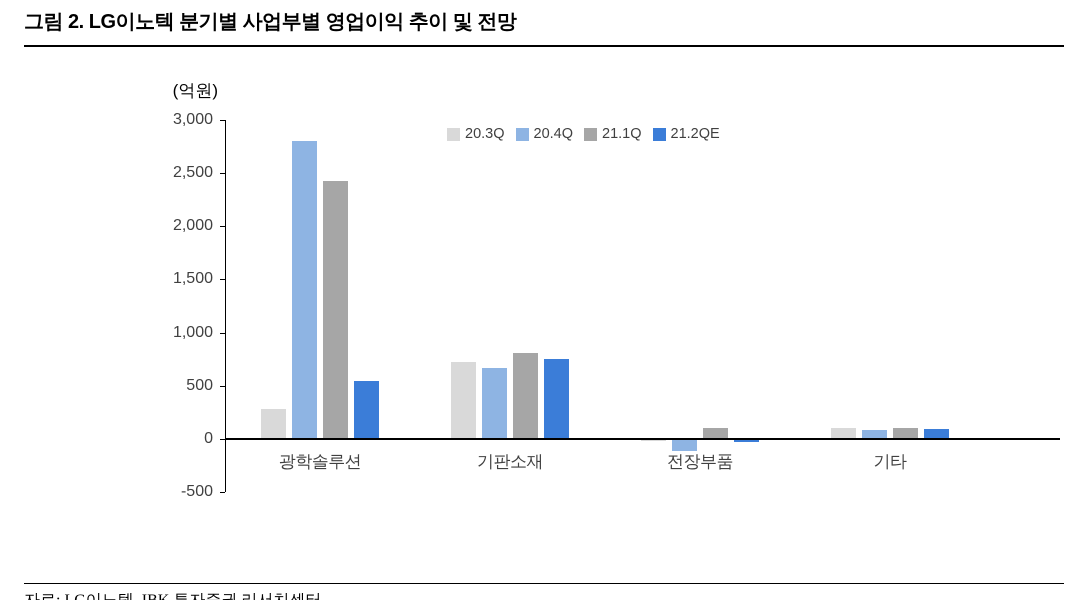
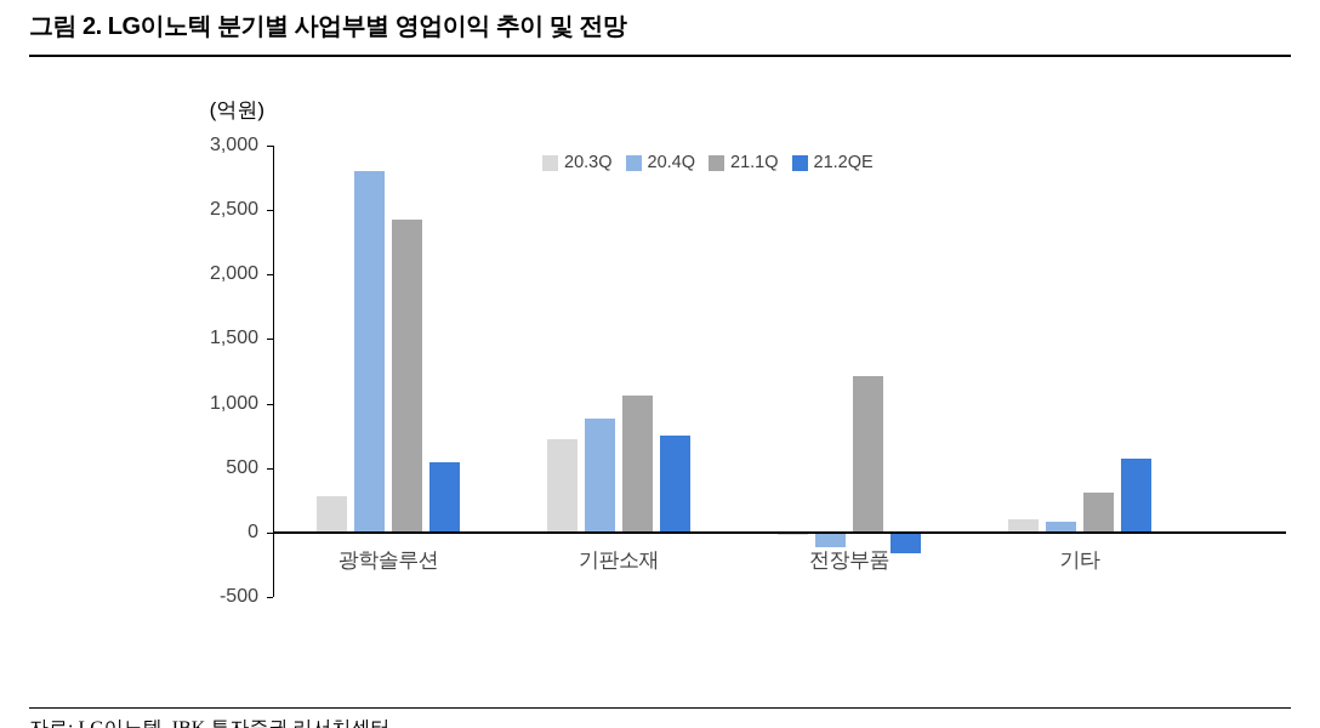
20.4Q/기판소재: 660 -> 880
21.1Q/기판소재: 810 -> 1060
21.1Q/전장부품: 100 -> 1210
21.2QE/전장부품: -30 -> -160
21.1Q/기타: 100 -> 310
21.2QE/기타: 90 -> 570
